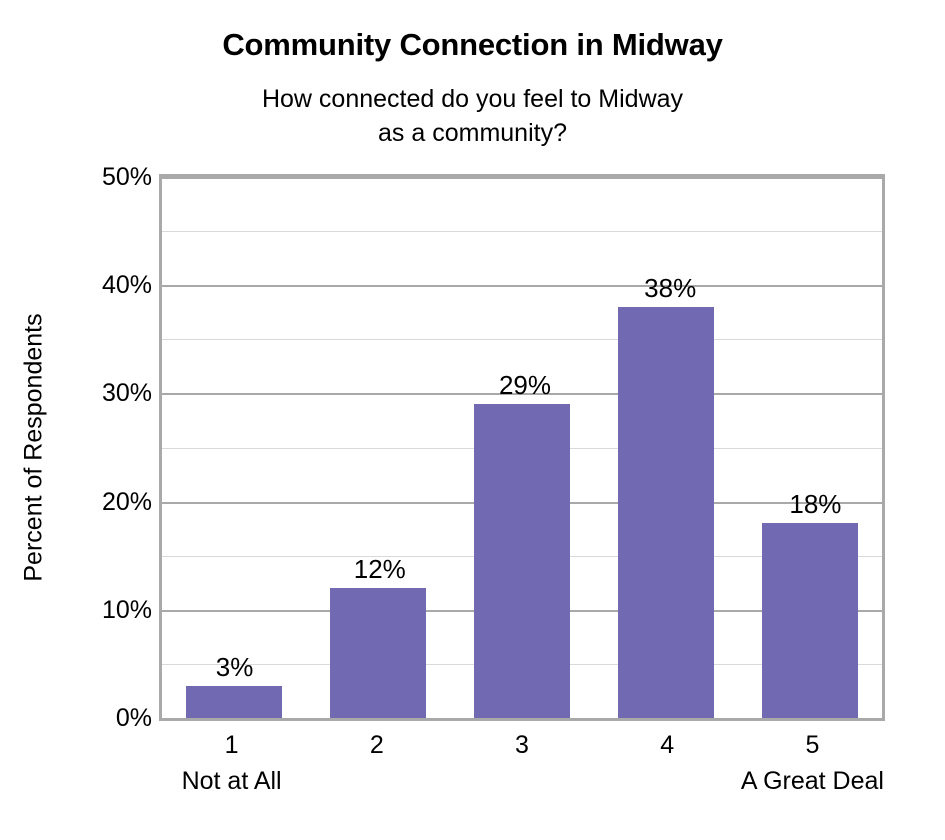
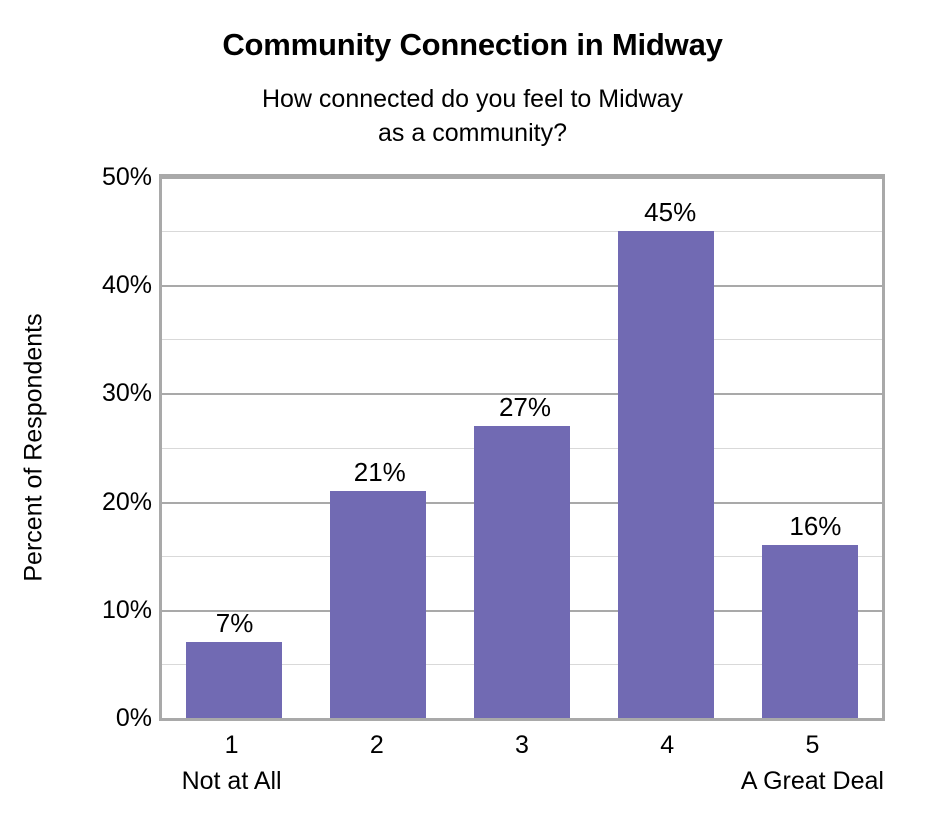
1: 3% -> 7%
2: 12% -> 21%
3: 29% -> 27%
4: 38% -> 45%
5: 18% -> 16%
